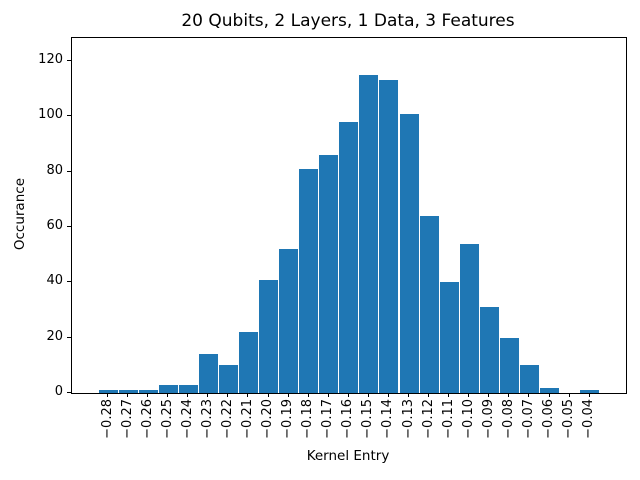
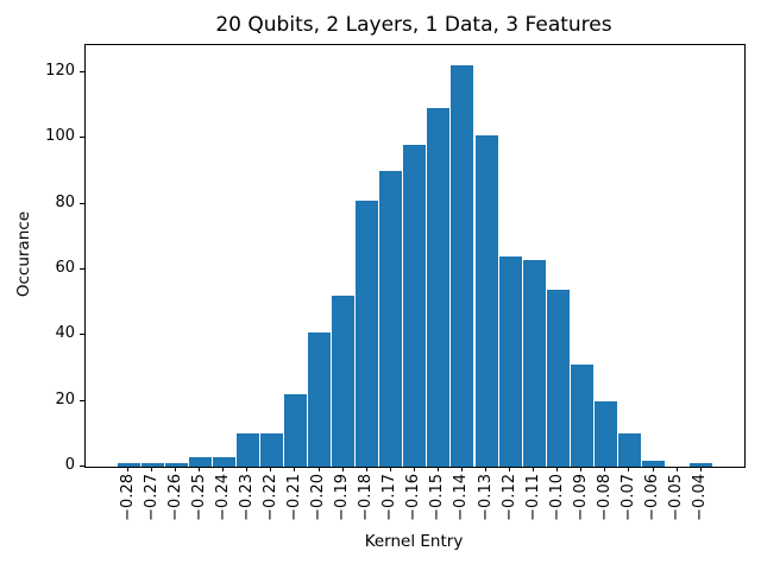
−0.23: 14 -> 10
−0.17: 86 -> 90
−0.15: 115 -> 109
−0.14: 113 -> 122
−0.11: 40 -> 63
